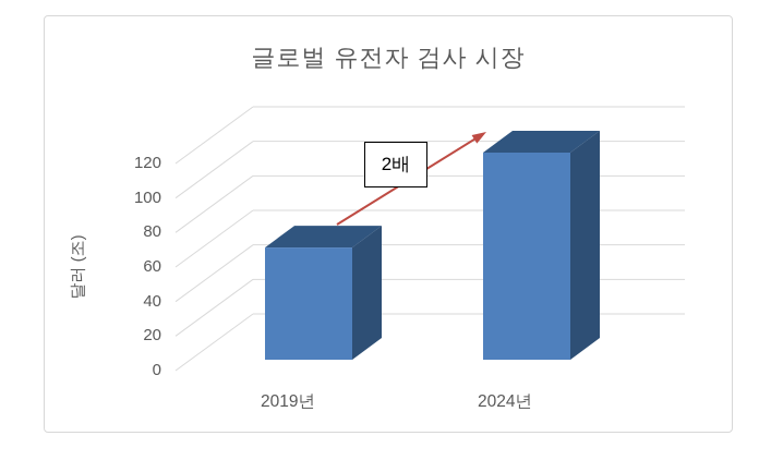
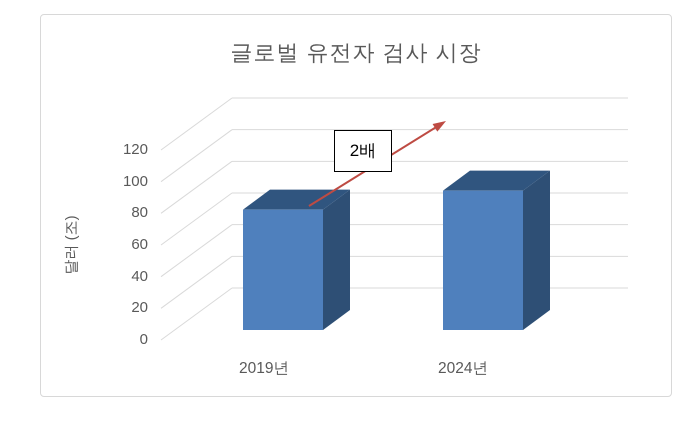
2019년: 65 -> 76
2024년: 120 -> 88
